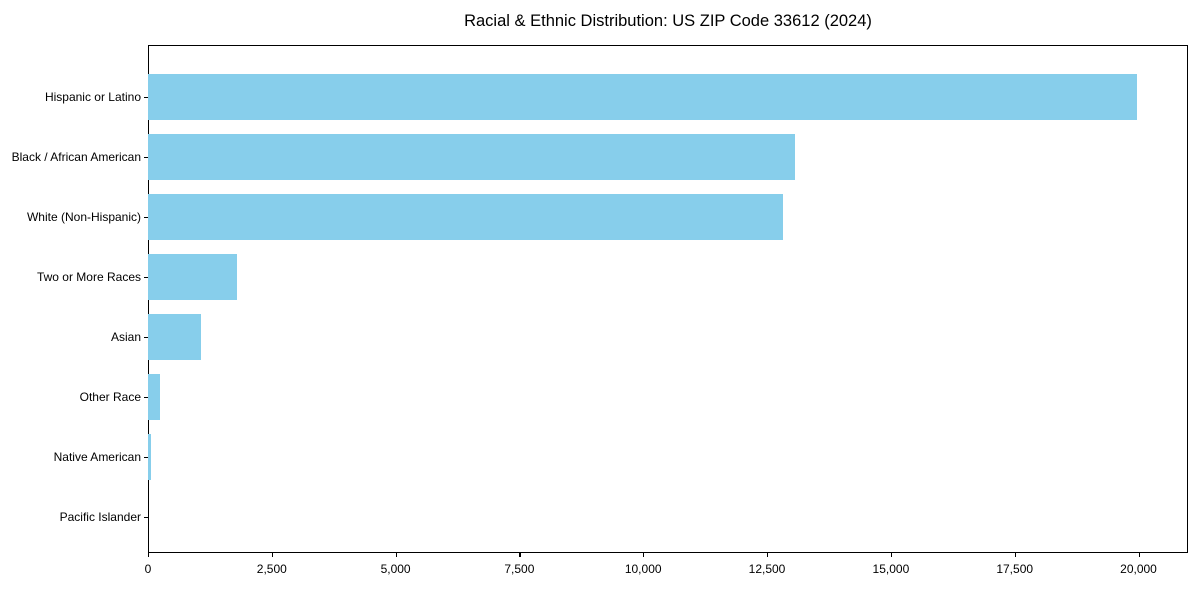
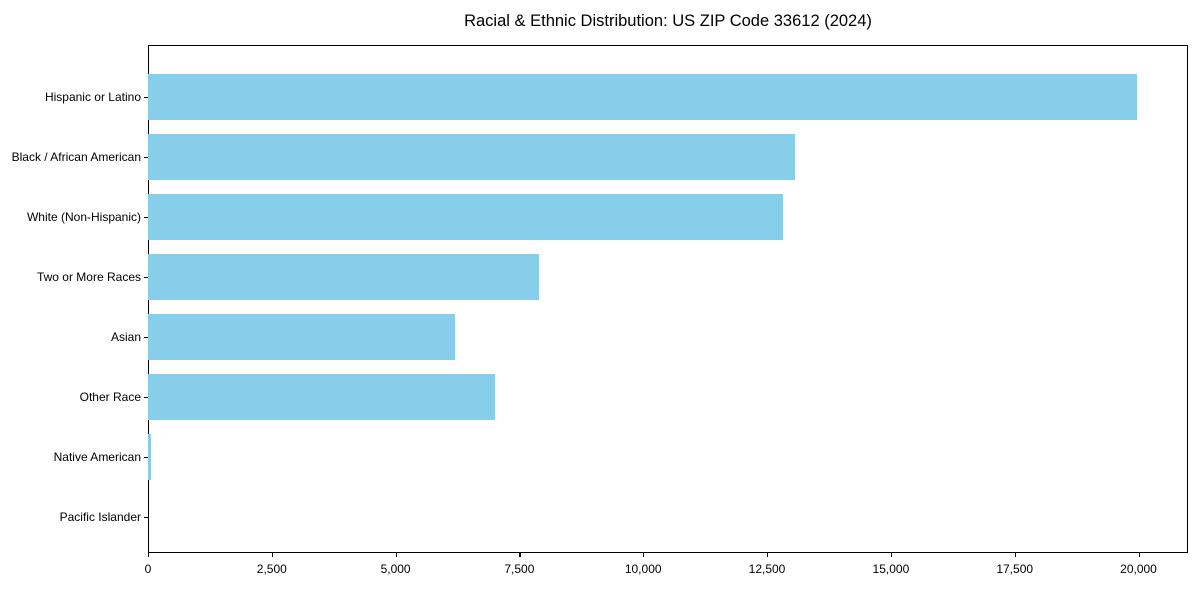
Two or More Races: 1800 -> 7900
Asian: 1100 -> 6200
Other Race: 200 -> 7000
